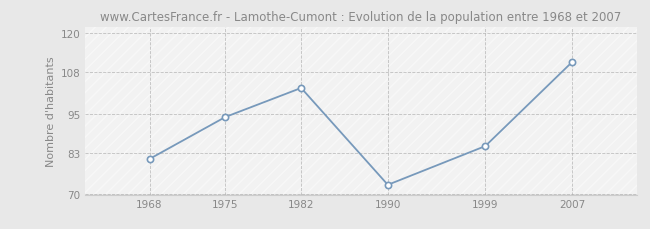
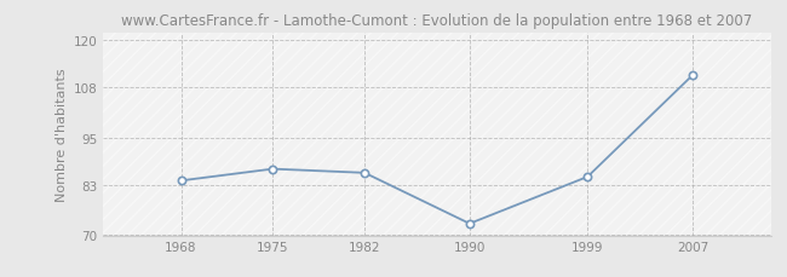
1968: 81 -> 84
1975: 94 -> 87
1982: 103 -> 86
